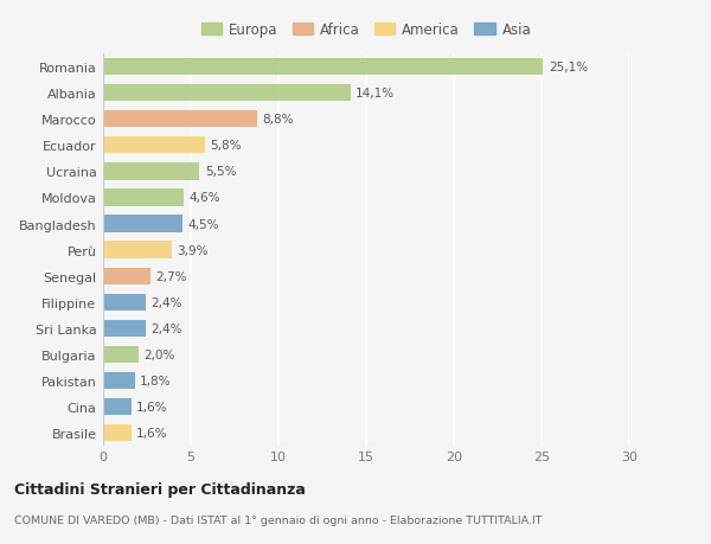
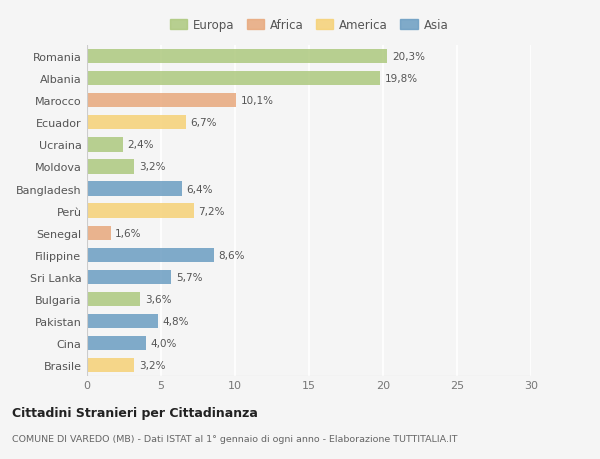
Romania: 25,1% -> 20,3%
Albania: 14,1% -> 19,8%
Marocco: 8,8% -> 10,1%
Ecuador: 5,8% -> 6,7%
Ucraina: 5,5% -> 2,4%
Moldova: 4,6% -> 3,2%
Bangladesh: 4,5% -> 6,4%
Perù: 3,9% -> 7,2%
Senegal: 2,7% -> 1,6%
Filippine: 2,4% -> 8,6%
Sri Lanka: 2,4% -> 5,7%
Bulgaria: 2,0% -> 3,6%
Pakistan: 1,8% -> 4,8%
Cina: 1,6% -> 4,0%
Brasile: 1,6% -> 3,2%
